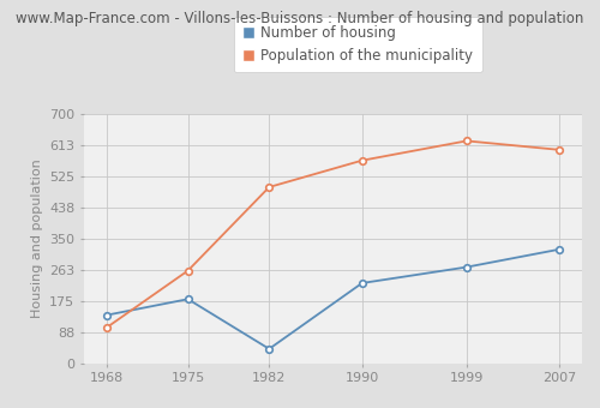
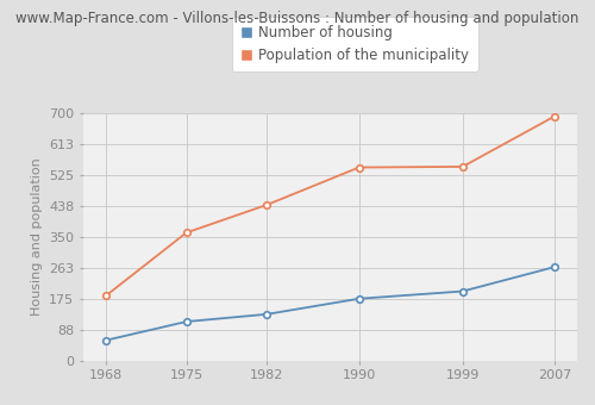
Number of housing/1968: 135 -> 57
Population of the municipality/1968: 100 -> 183
Number of housing/1975: 180 -> 110
Population of the municipality/1975: 260 -> 362
Number of housing/1982: 40 -> 131
Population of the municipality/1982: 495 -> 441
Number of housing/1990: 225 -> 175
Population of the municipality/1990: 570 -> 547
Number of housing/1999: 270 -> 196
Population of the municipality/1999: 625 -> 549
Number of housing/2007: 320 -> 265
Population of the municipality/2007: 600 -> 692
